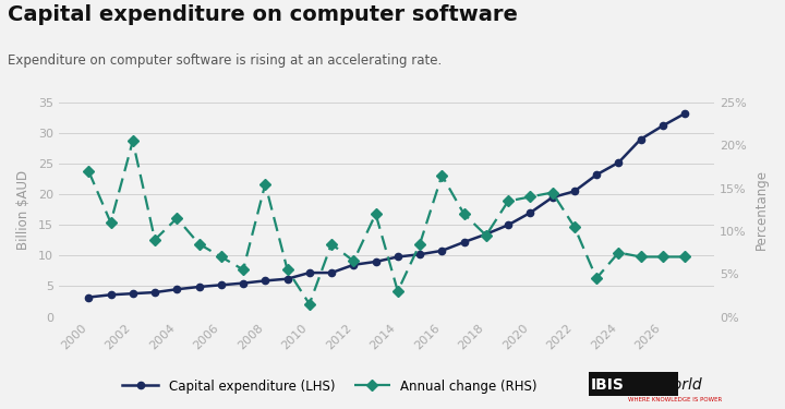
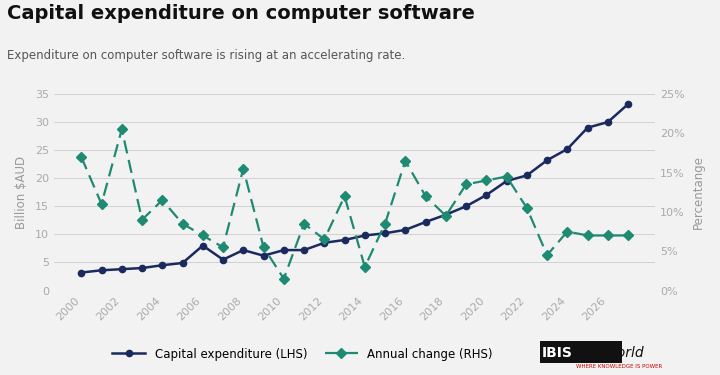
Capital expenditure (LHS)/2006: 5.2 -> 8.0
Capital expenditure (LHS)/2008: 5.9 -> 7.2
Capital expenditure (LHS)/2026: 31.2 -> 30.0
